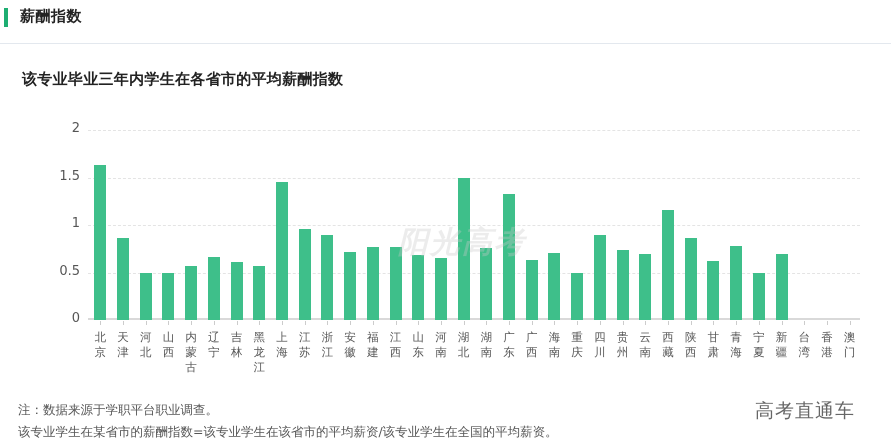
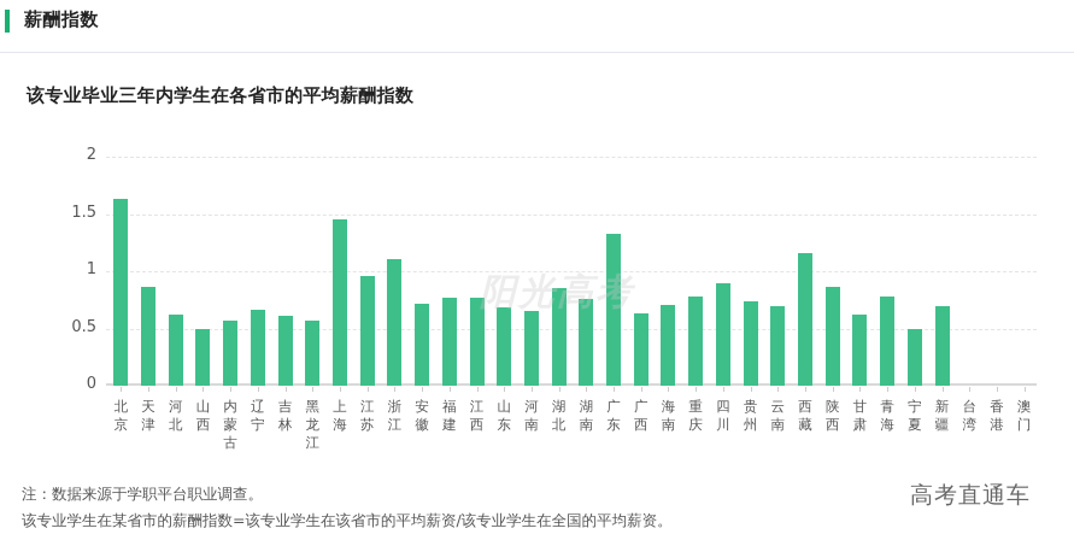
河北: 0.5 -> 0.6
浙江: 0.9 -> 1.1
湖北: 1.5 -> 0.8
重庆: 0.5 -> 0.8
